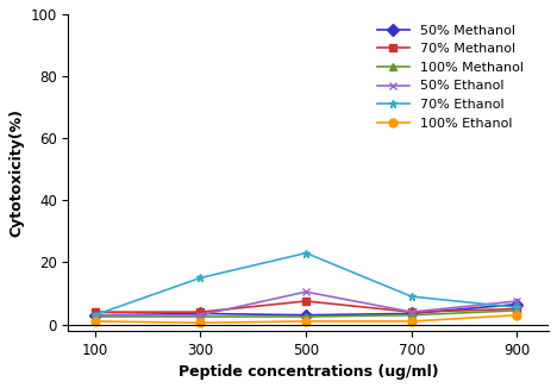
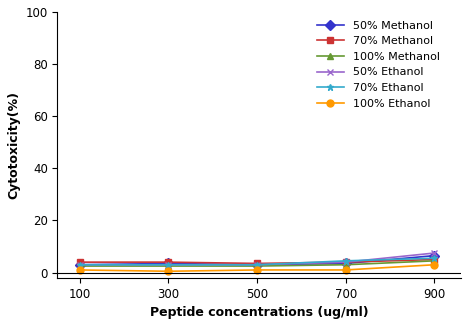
70% Ethanol/300: 15.0 -> 3.0
70% Methanol/500: 7.5 -> 3.5
50% Ethanol/500: 10.5 -> 3.0
70% Ethanol/500: 23.0 -> 3.0
70% Ethanol/700: 9.0 -> 4.5
